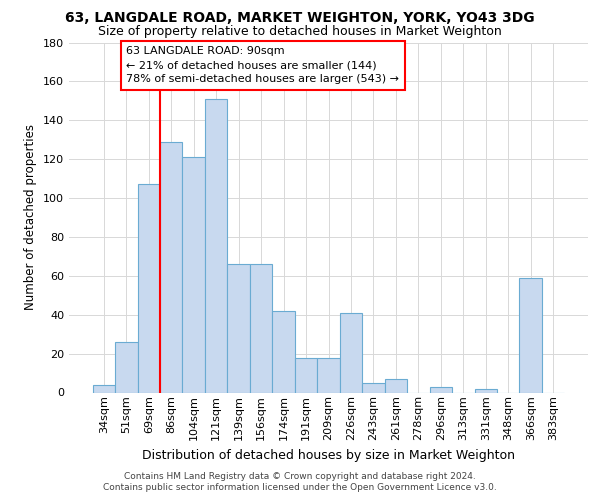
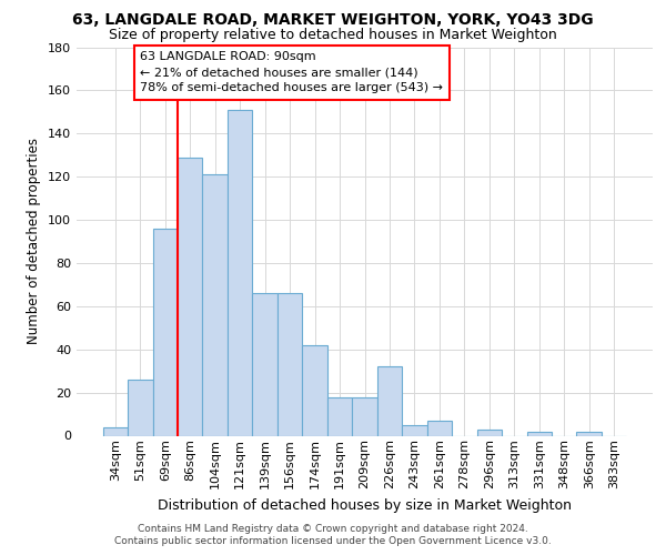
69sqm: 107 -> 96
226sqm: 41 -> 32
366sqm: 59 -> 2
